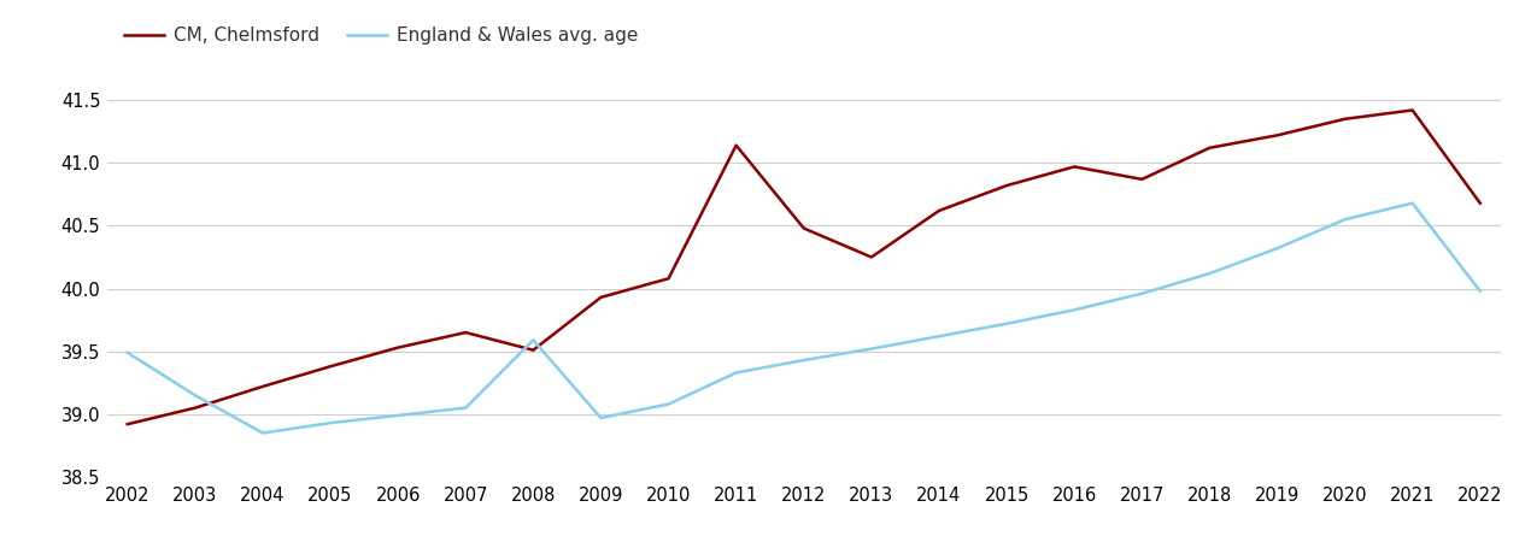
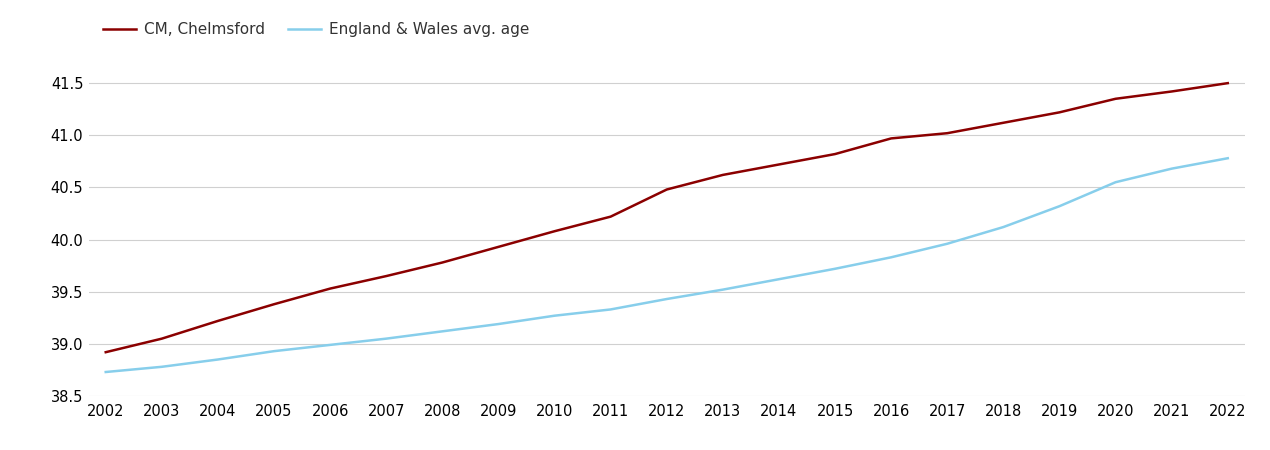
England & Wales avg. age/2002: 39.49 -> 38.73
England & Wales avg. age/2003: 39.15 -> 38.78
CM, Chelmsford/2008: 39.51 -> 39.78
England & Wales avg. age/2008: 39.59 -> 39.12
England & Wales avg. age/2009: 38.97 -> 39.19
England & Wales avg. age/2010: 39.08 -> 39.27
CM, Chelmsford/2011: 41.14 -> 40.22
CM, Chelmsford/2013: 40.25 -> 40.62
CM, Chelmsford/2014: 40.62 -> 40.72
CM, Chelmsford/2017: 40.87 -> 41.02
CM, Chelmsford/2022: 40.68 -> 41.50
England & Wales avg. age/2022: 39.98 -> 40.78
